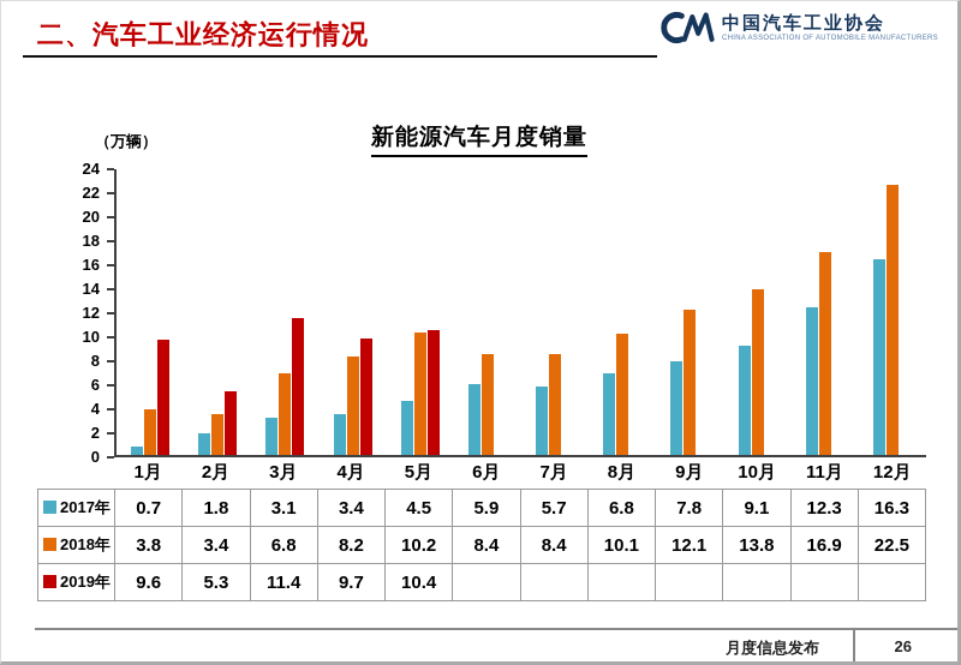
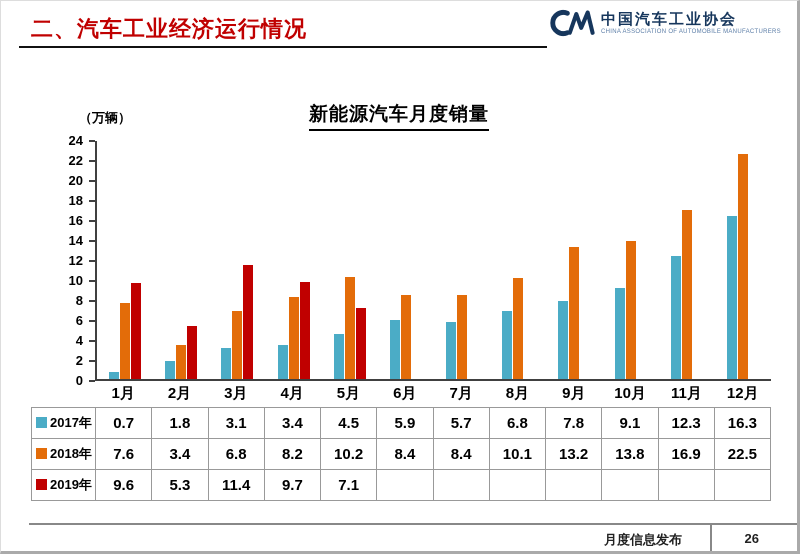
2018年/1月: 3.8 -> 7.6
2019年/5月: 10.4 -> 7.1
2018年/9月: 12.1 -> 13.2
